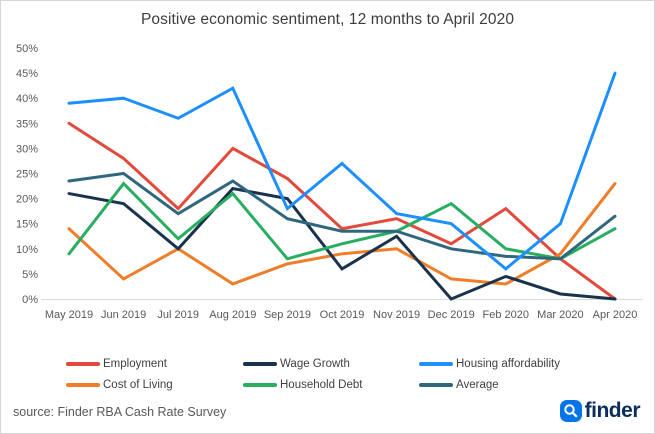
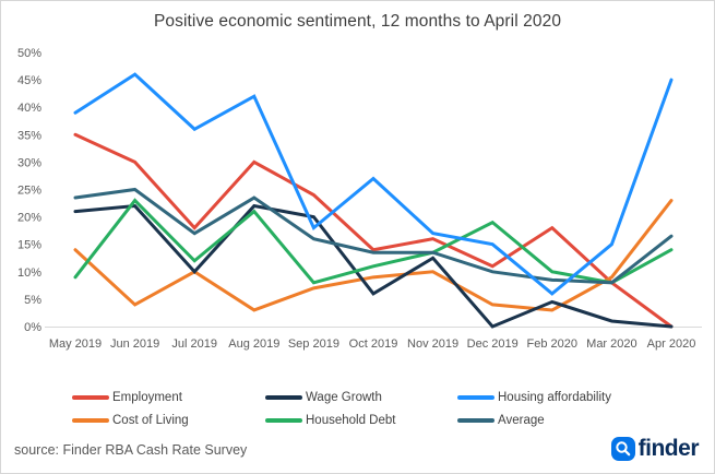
Employment/Jun 2019: 28% -> 30%
Wage Growth/Jun 2019: 19% -> 22%
Housing affordability/Jun 2019: 40% -> 46%
